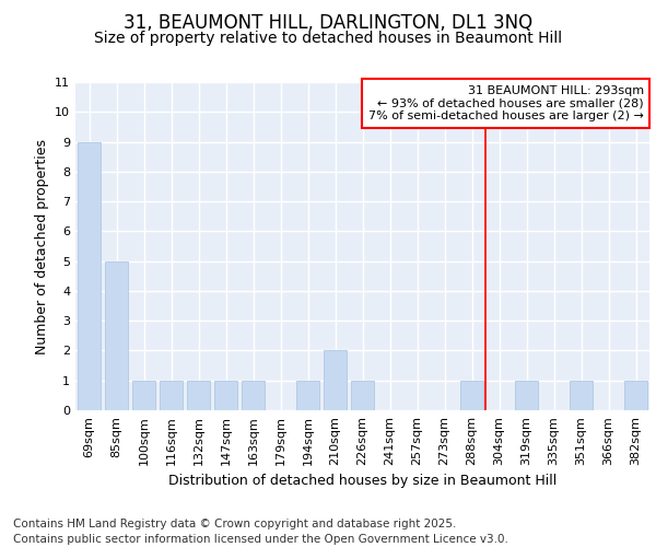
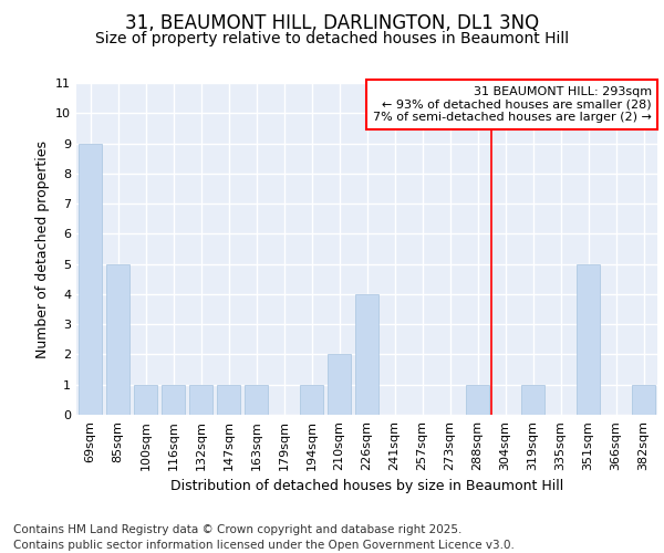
226sqm: 1 -> 4
351sqm: 1 -> 5
